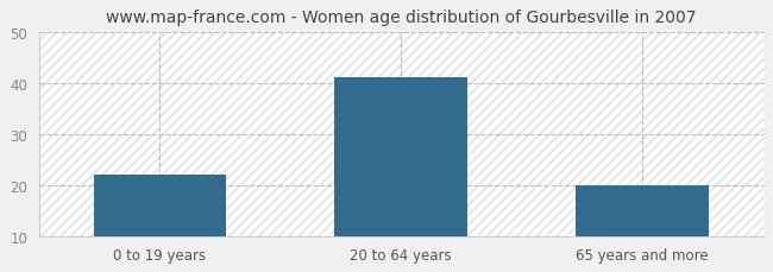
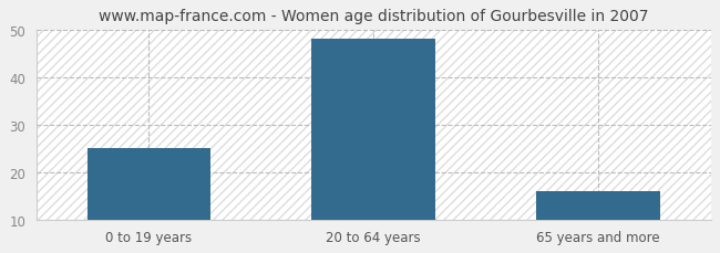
0 to 19 years: 22 -> 25
20 to 64 years: 41 -> 48
65 years and more: 20 -> 16
